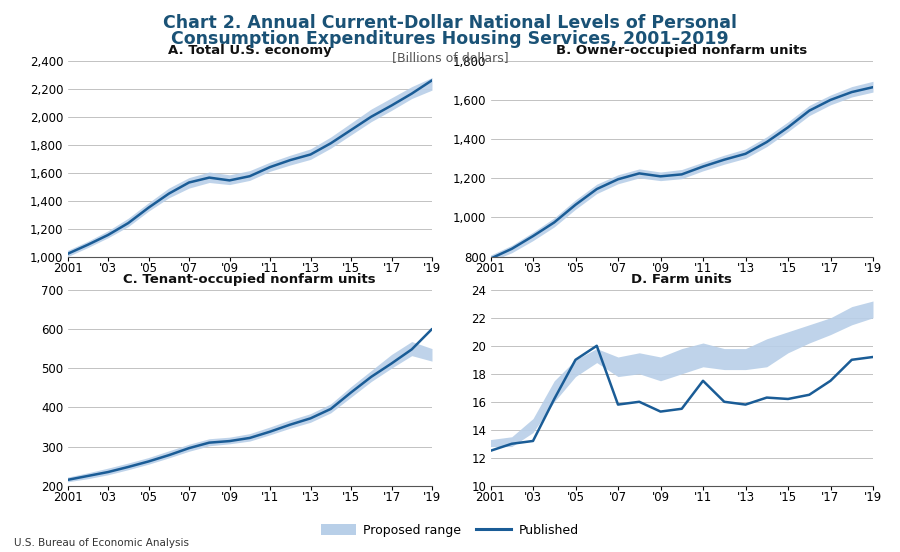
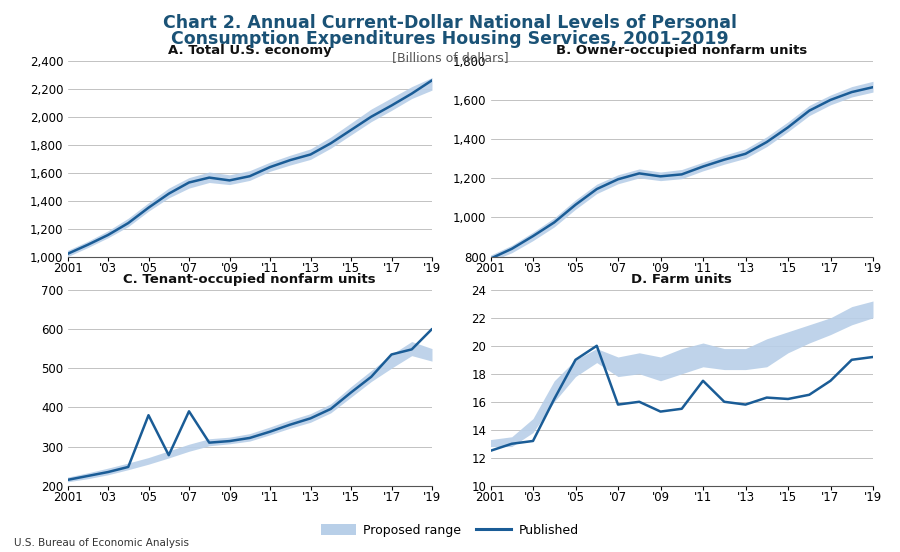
C. Tenant-occupied nonfarm units/Published/'05: 262 -> 380
C. Tenant-occupied nonfarm units/Published/'07: 296 -> 390
C. Tenant-occupied nonfarm units/Published/'17: 512 -> 535
